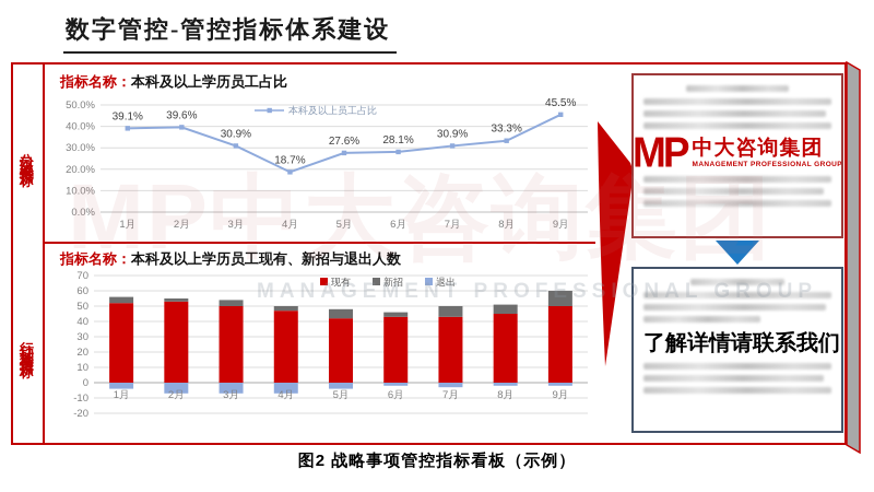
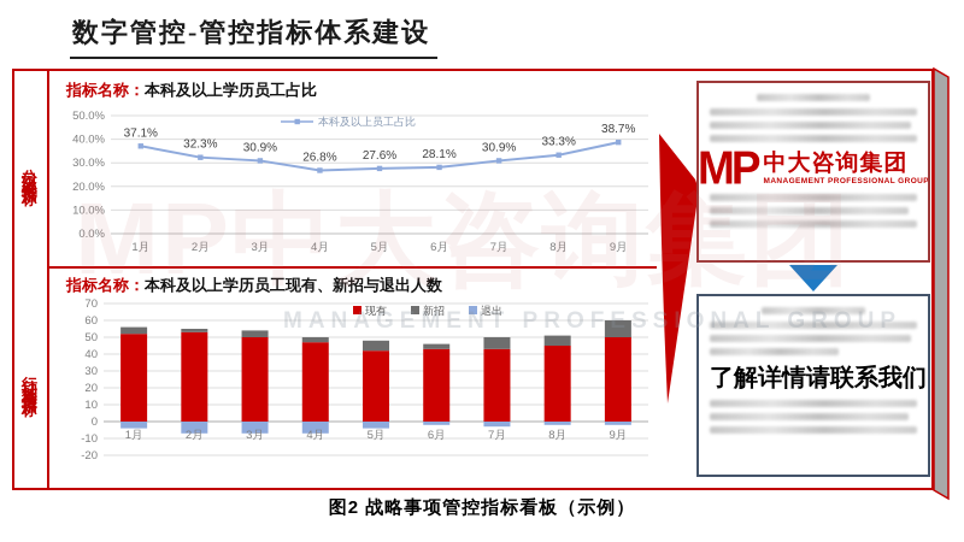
本科及以上学历员工占比/1月: 39.1% -> 37.1%
本科及以上学历员工占比/2月: 39.6% -> 32.3%
本科及以上学历员工占比/4月: 18.7% -> 26.8%
本科及以上学历员工占比/9月: 45.5% -> 38.7%
